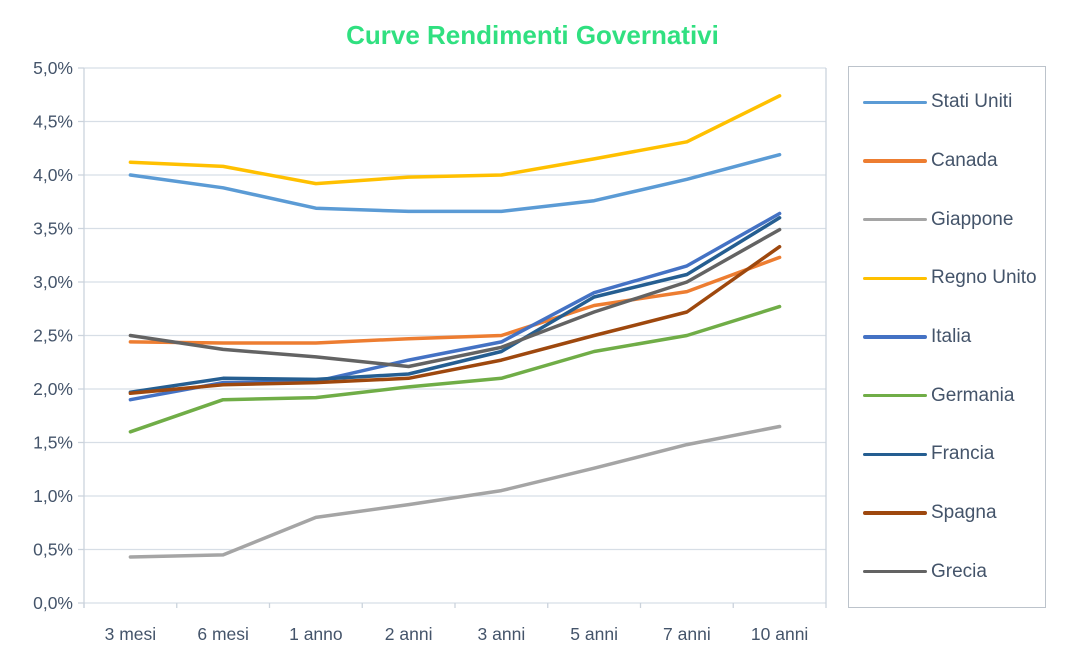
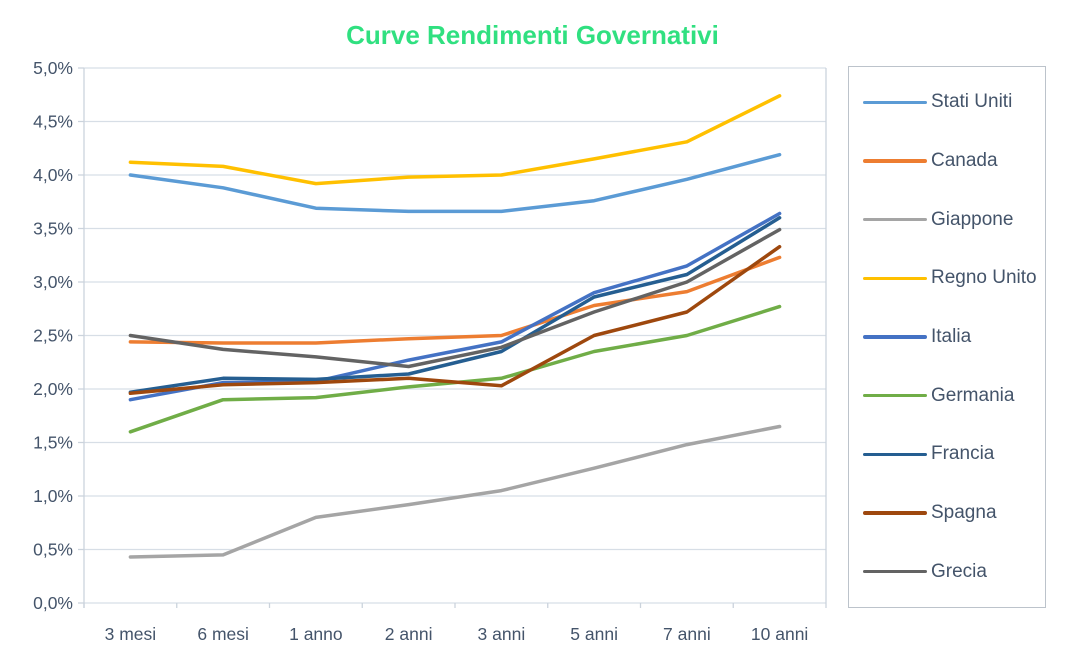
Spagna/3 anni: 2,27% -> 2,03%
